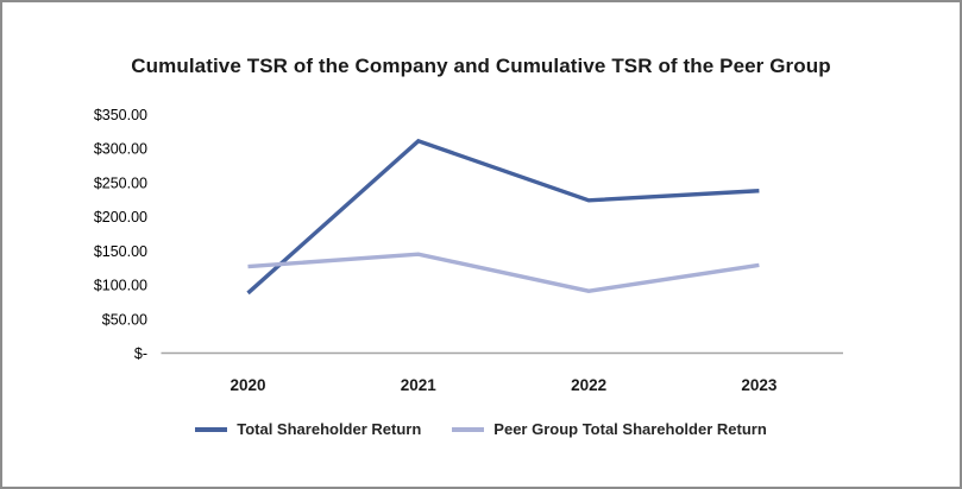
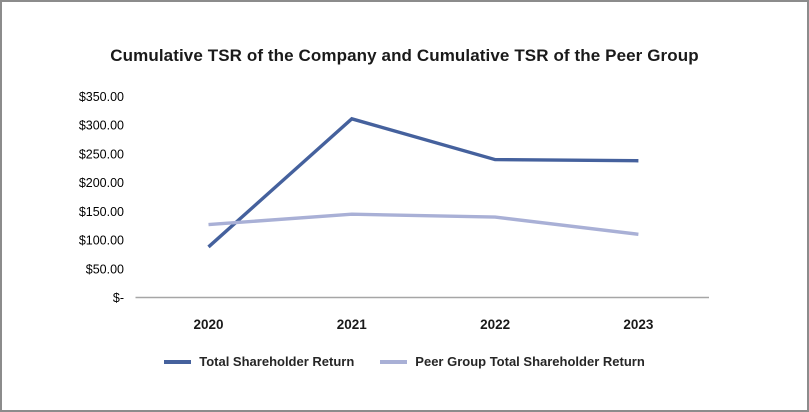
Total Shareholder Return/2022: $220 -> $240
Peer Group Total Shareholder Return/2022: $90 -> $140
Peer Group Total Shareholder Return/2023: $130 -> $110
